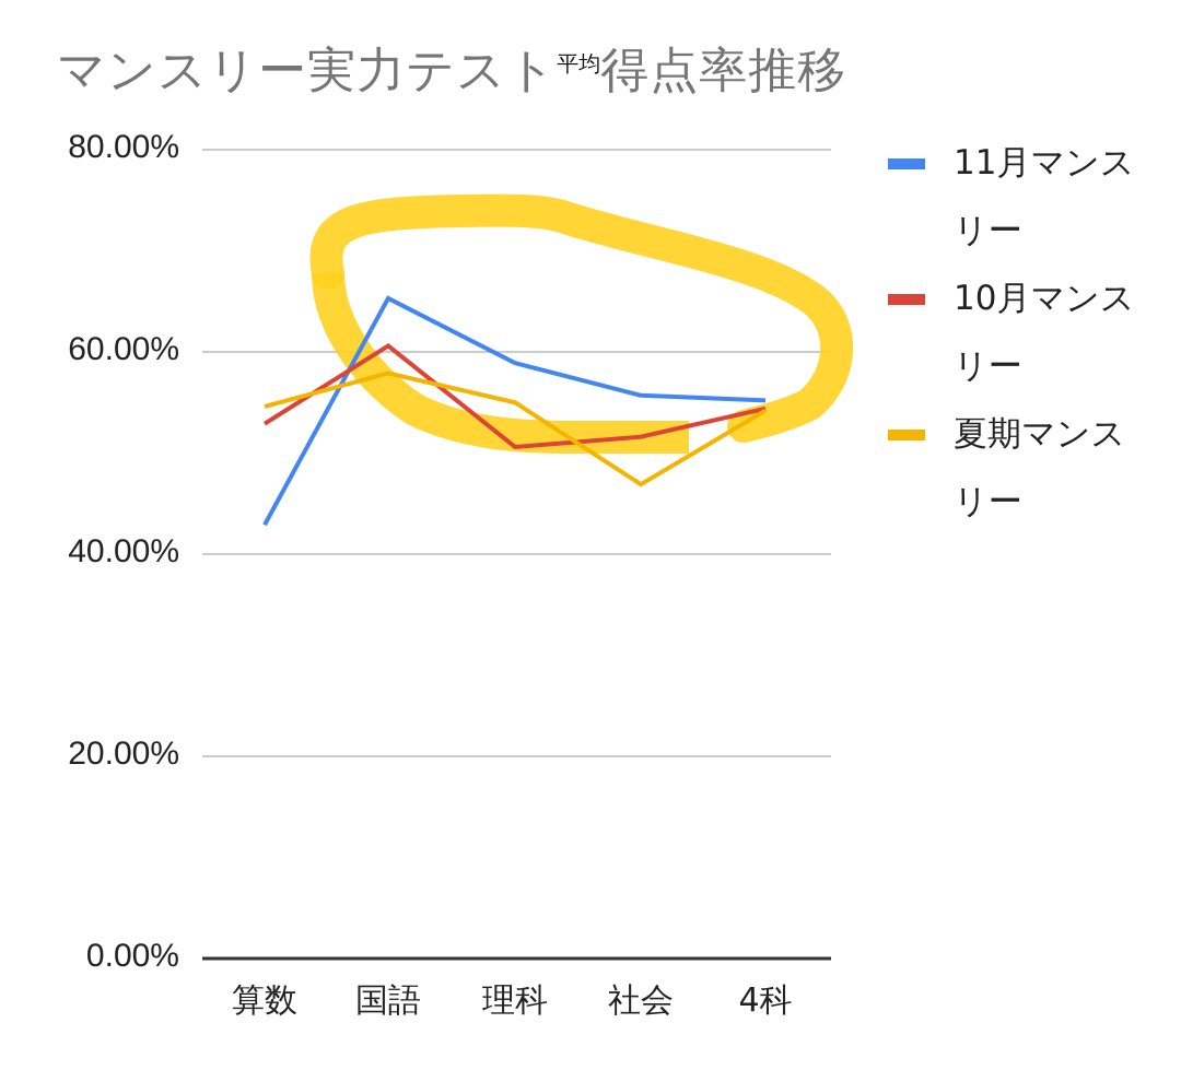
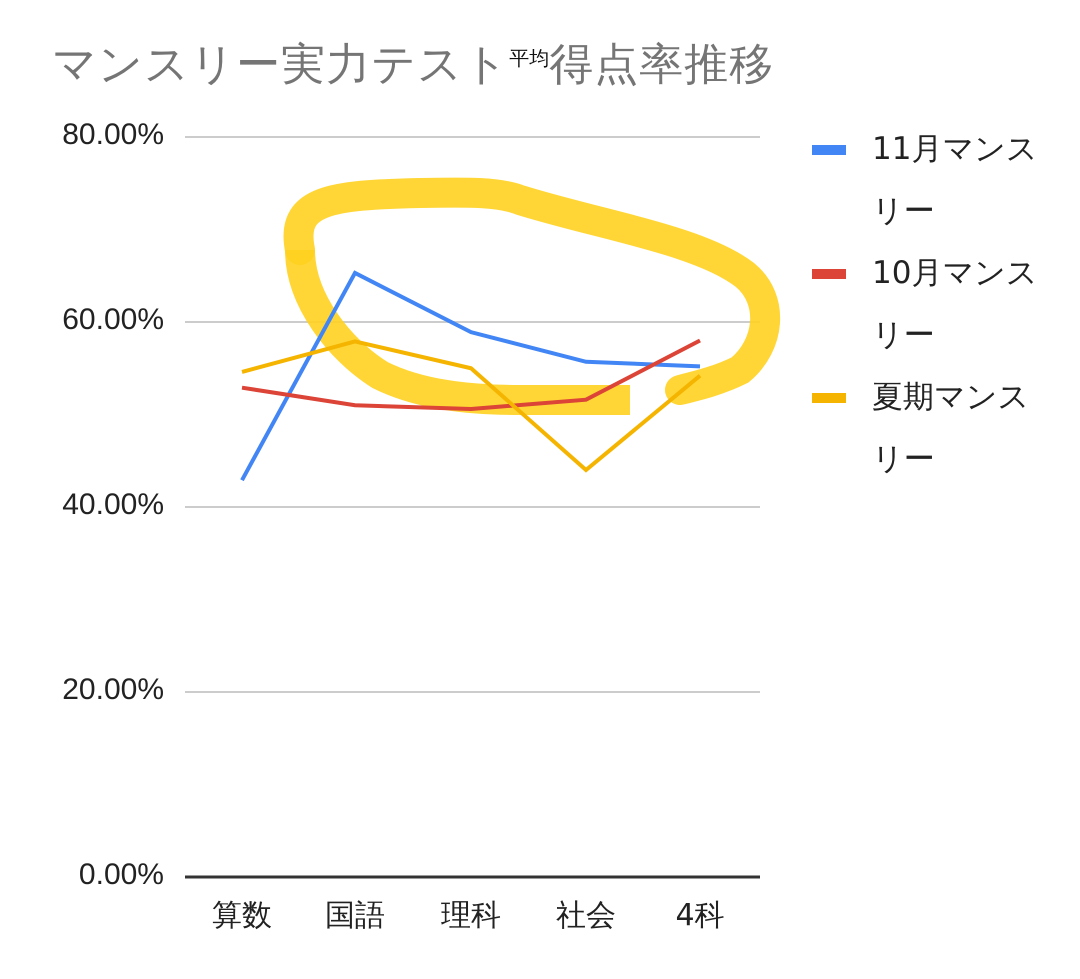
10月マンスリー/国語: 61% -> 51%
夏期マンスリー/社会: 47% -> 44%
10月マンスリー/4科: 54% -> 58%
